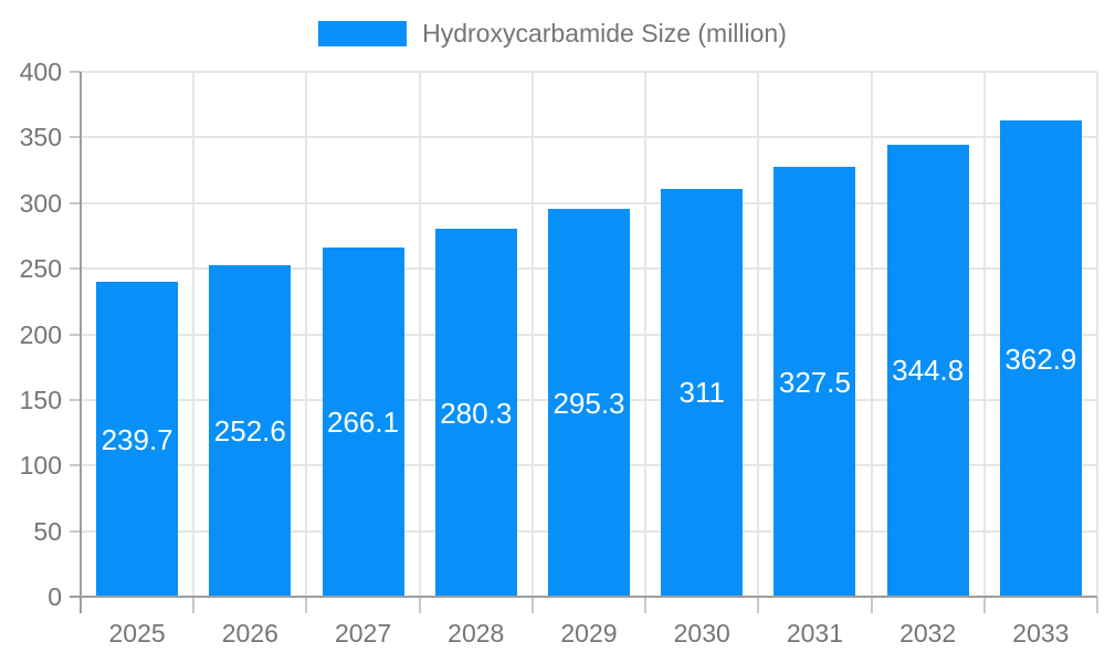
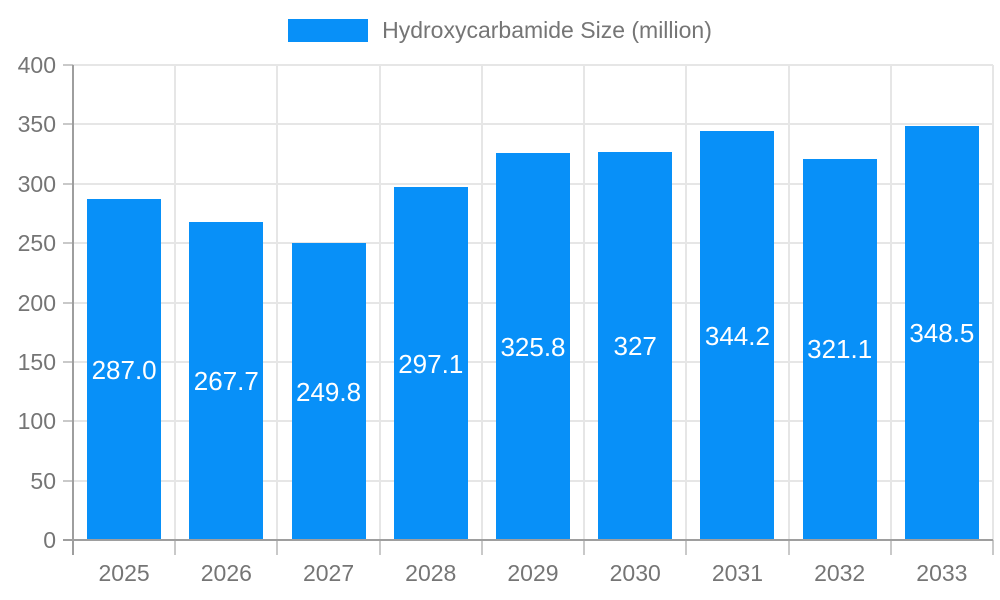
2025: 239.7 -> 287.0
2026: 252.6 -> 267.7
2027: 266.1 -> 249.8
2028: 280.3 -> 297.1
2029: 295.3 -> 325.8
2030: 311 -> 327
2031: 327.5 -> 344.2
2032: 344.8 -> 321.1
2033: 362.9 -> 348.5
